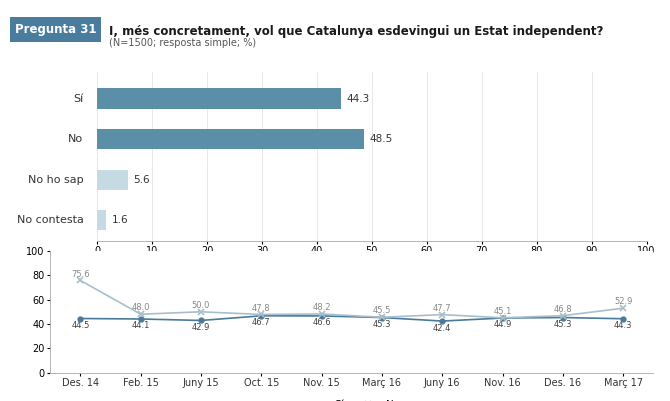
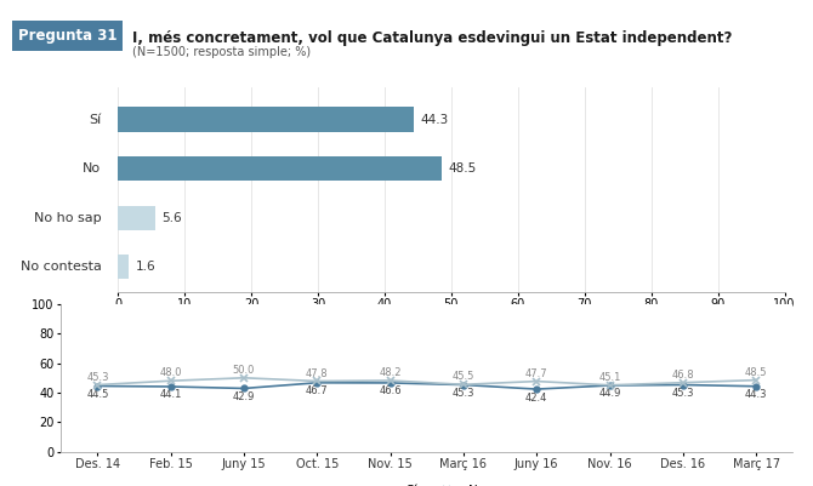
No/Des. 14: 75.6 -> 45.3
No/Març 17: 52.9 -> 48.5
